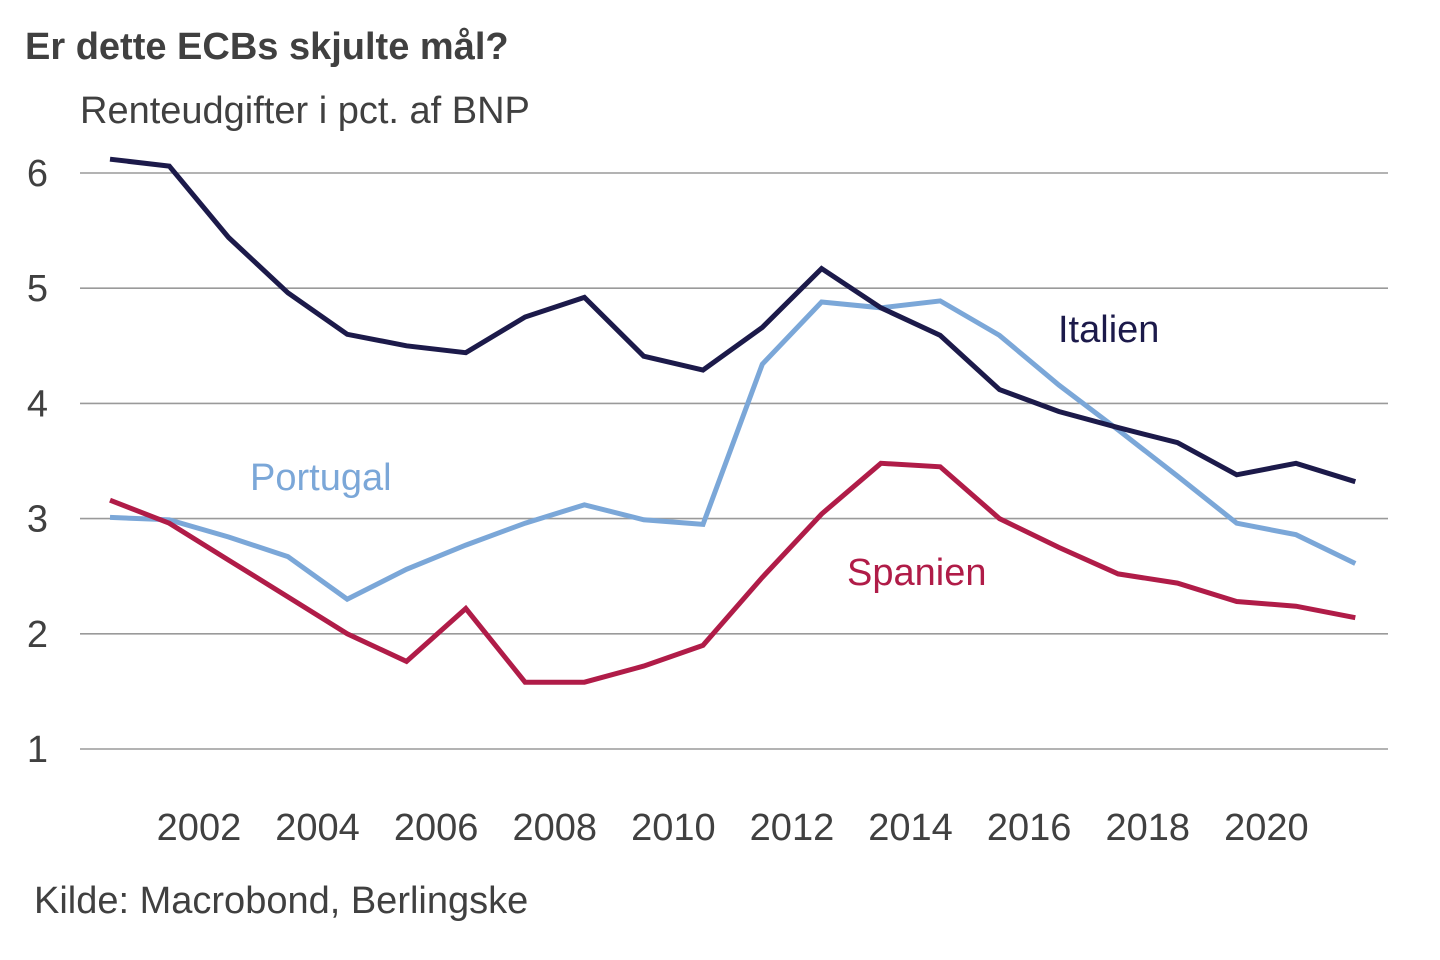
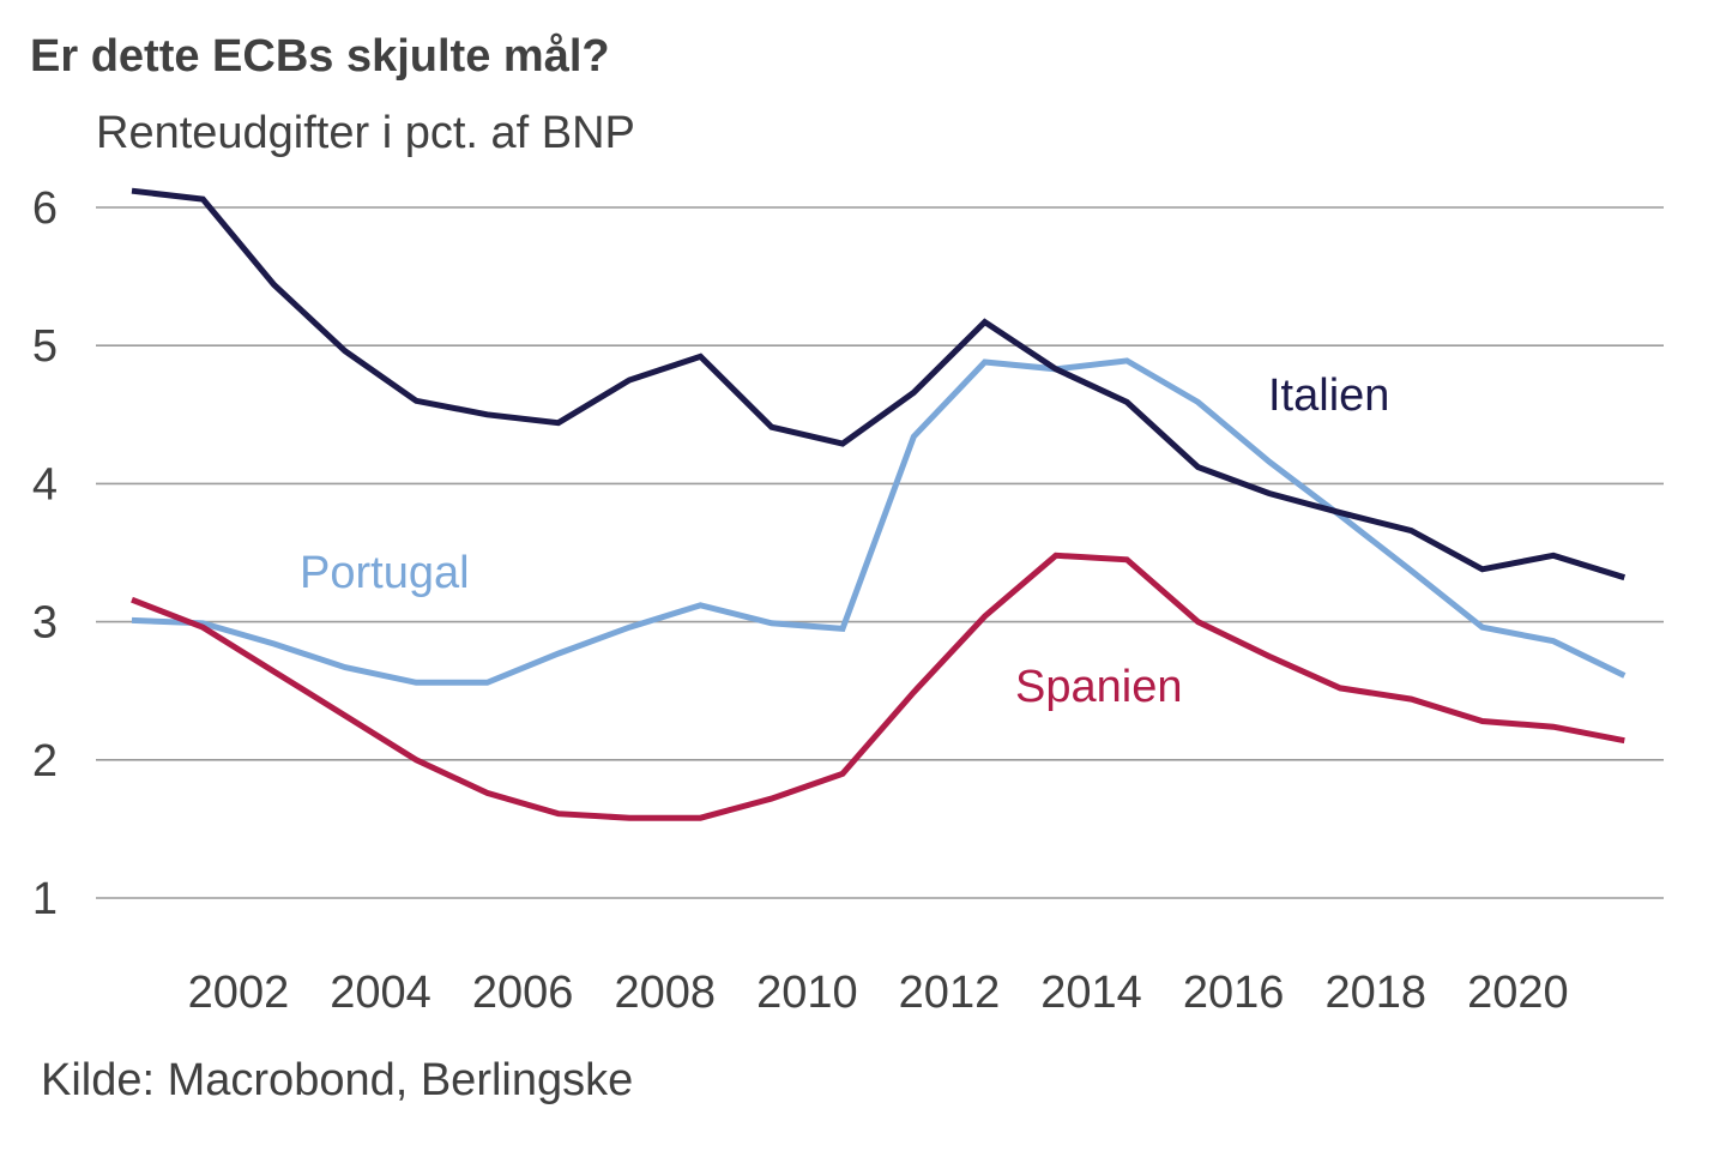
Portugal/2004: 2.30 -> 2.56
Spanien/2006: 2.22 -> 1.61
